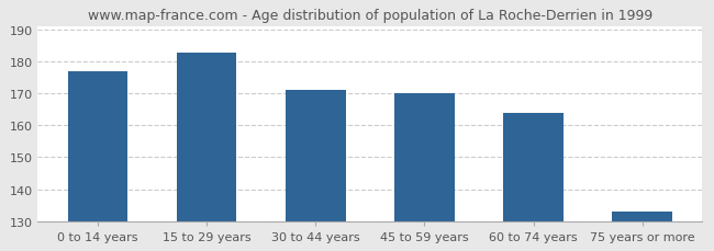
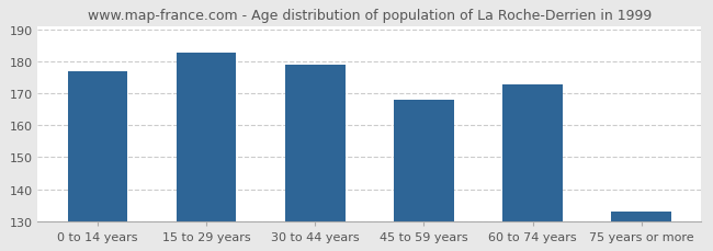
30 to 44 years: 171 -> 179
45 to 59 years: 170 -> 168
60 to 74 years: 164 -> 173
